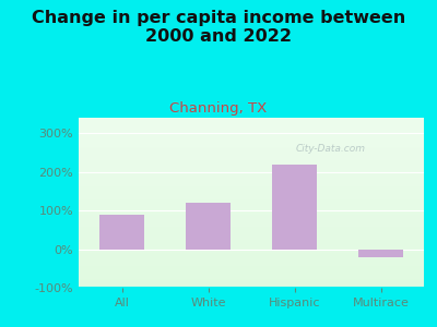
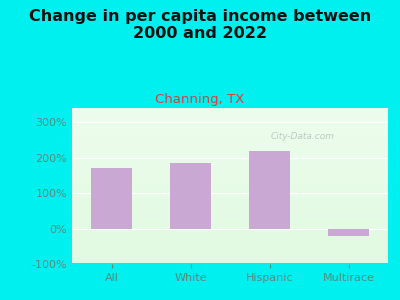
All: 90% -> 170%
White: 120% -> 185%
